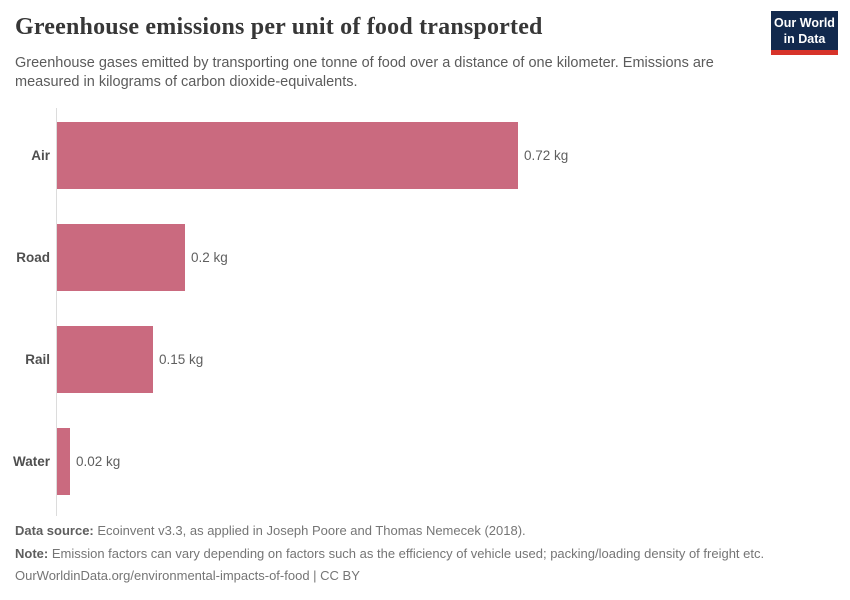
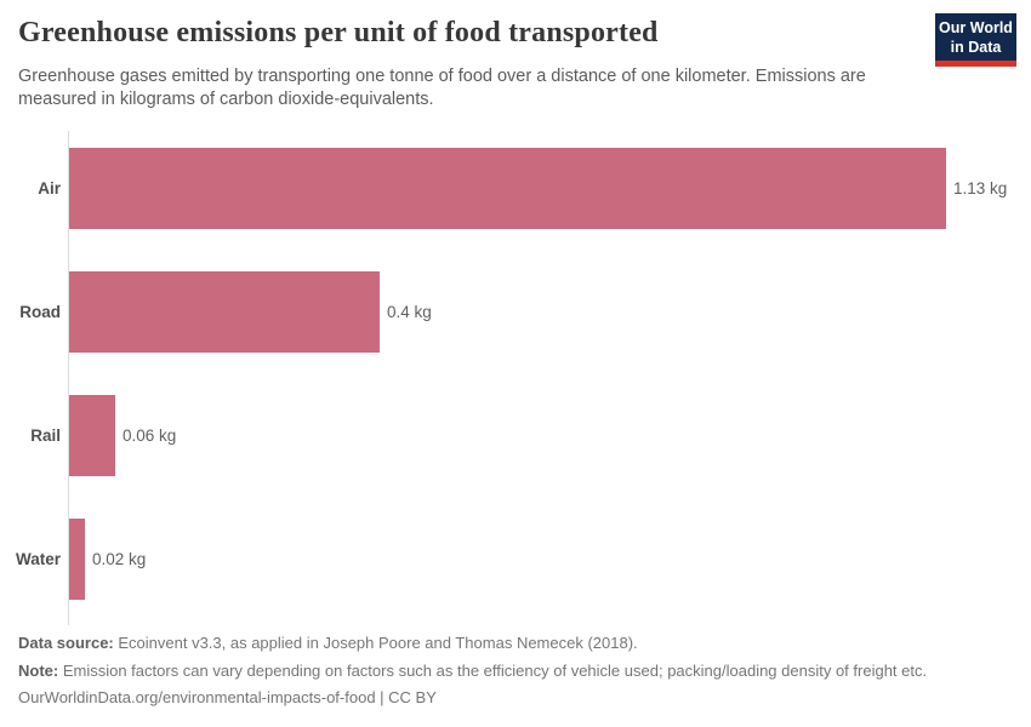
Air: 0.72 -> 1.13
Road: 0.2 -> 0.4
Rail: 0.15 -> 0.06
